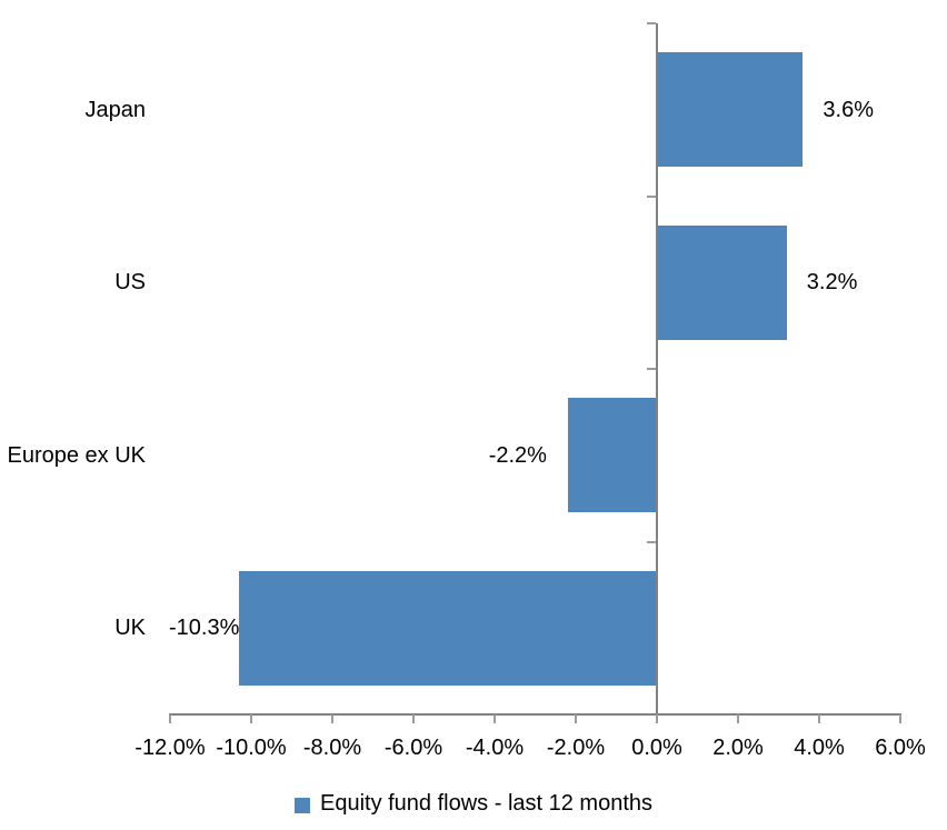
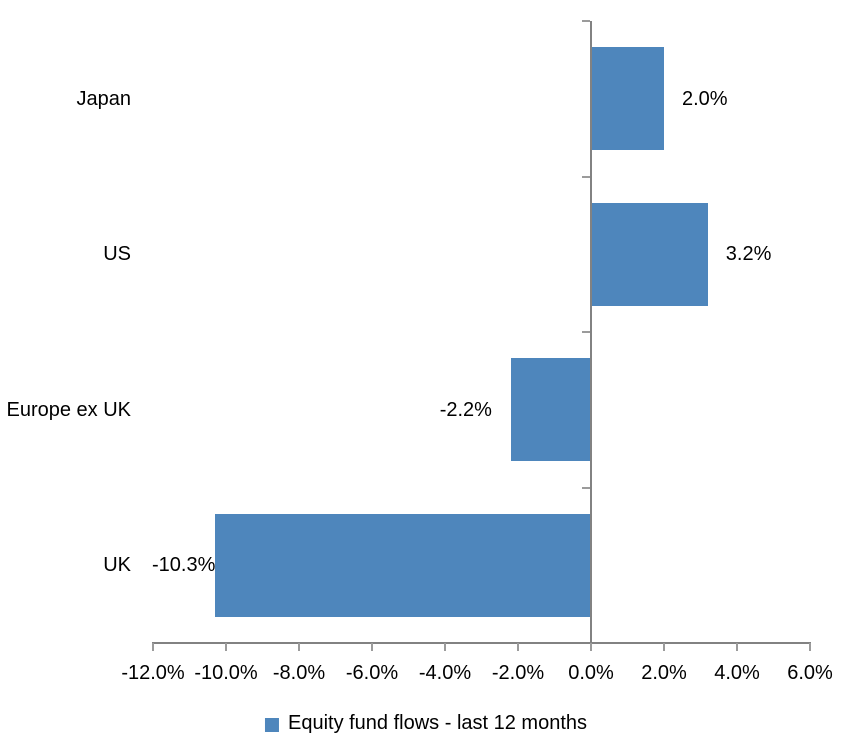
Japan: 3.6% -> 2.0%
